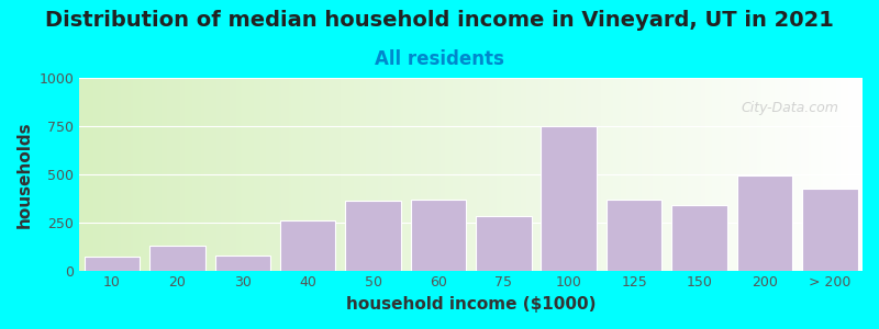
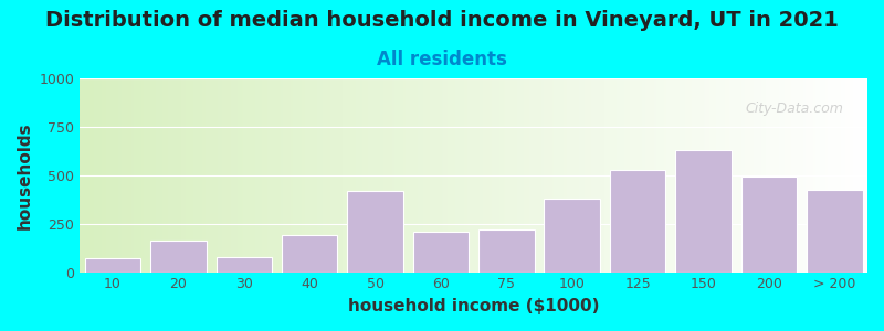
20: 130 -> 160
40: 260 -> 190
50: 360 -> 420
60: 360 -> 210
75: 280 -> 220
100: 750 -> 380
125: 360 -> 530
150: 340 -> 630
